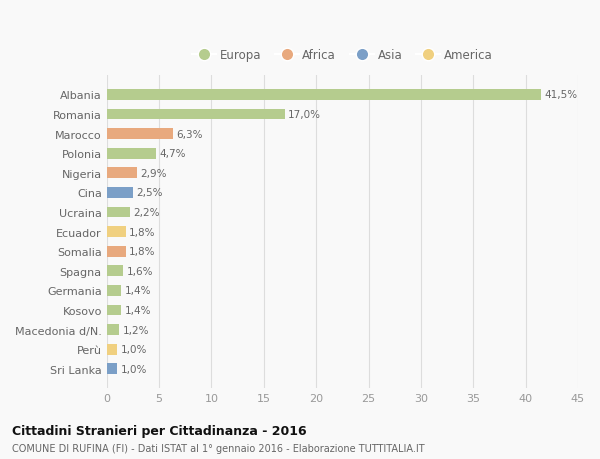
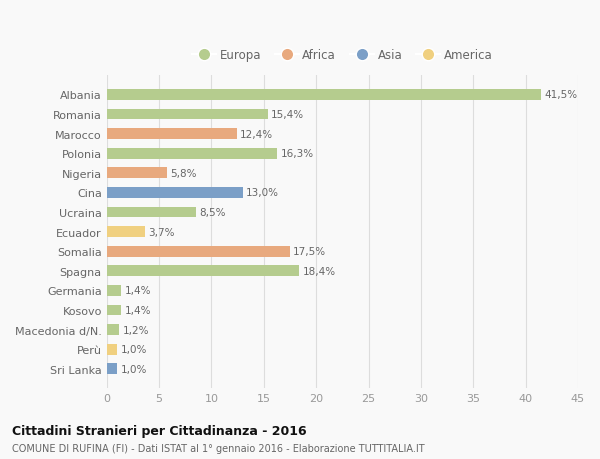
Romania: 17,0% -> 15,4%
Marocco: 6,3% -> 12,4%
Polonia: 4,7% -> 16,3%
Nigeria: 2,9% -> 5,8%
Cina: 2,5% -> 13,0%
Ucraina: 2,2% -> 8,5%
Ecuador: 1,8% -> 3,7%
Somalia: 1,8% -> 17,5%
Spagna: 1,6% -> 18,4%
